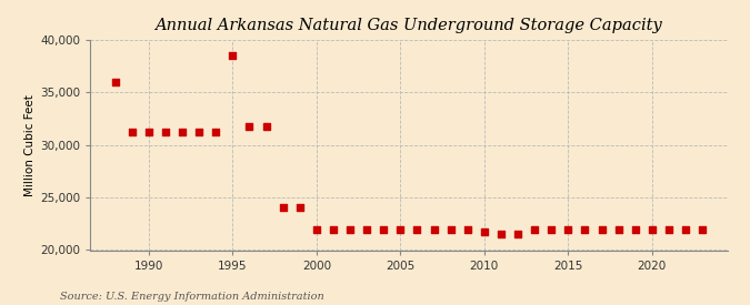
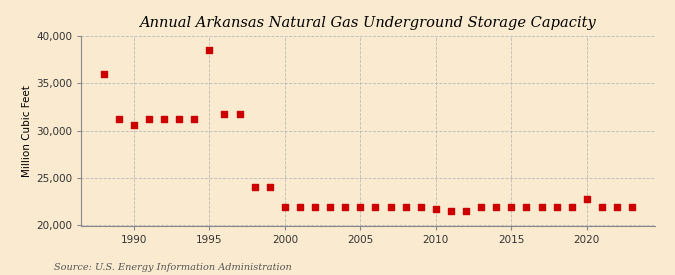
1990: 31,200 -> 30,600
2020: 22,000 -> 22,800
